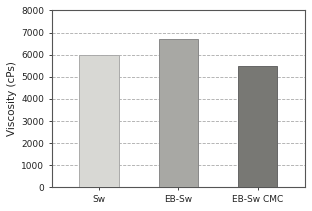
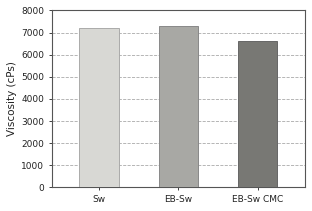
Sw: 6000 -> 7200
EB-Sw: 6700 -> 7300
EB-Sw CMC: 5500 -> 6600
